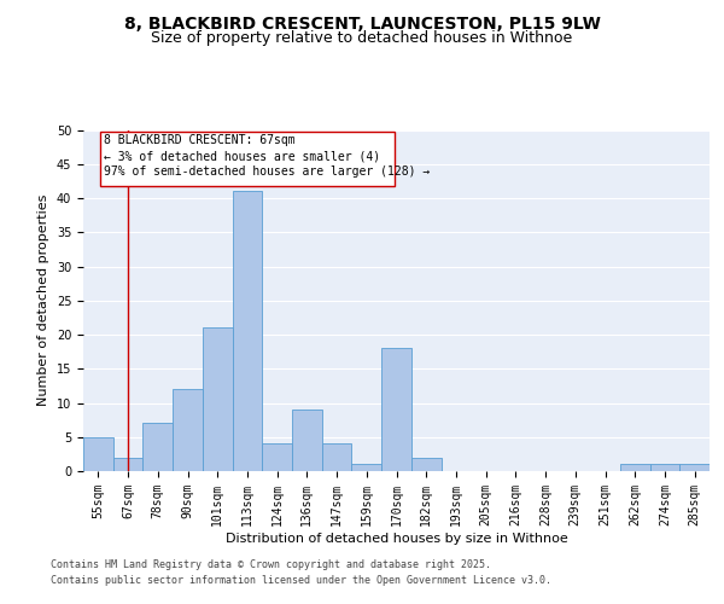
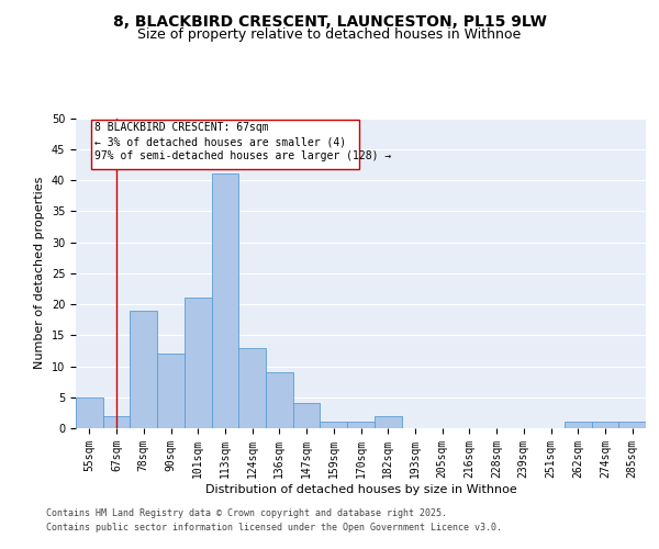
78sqm: 7 -> 19
124sqm: 4 -> 13
170sqm: 18 -> 1
